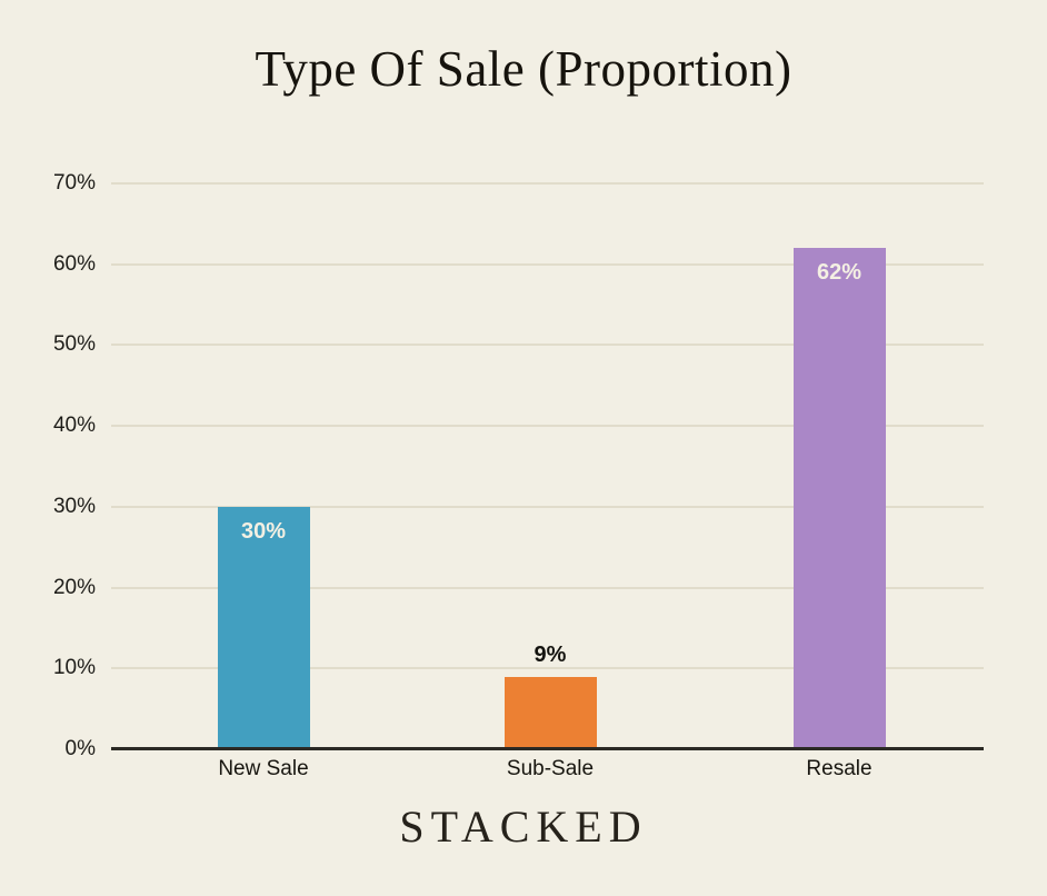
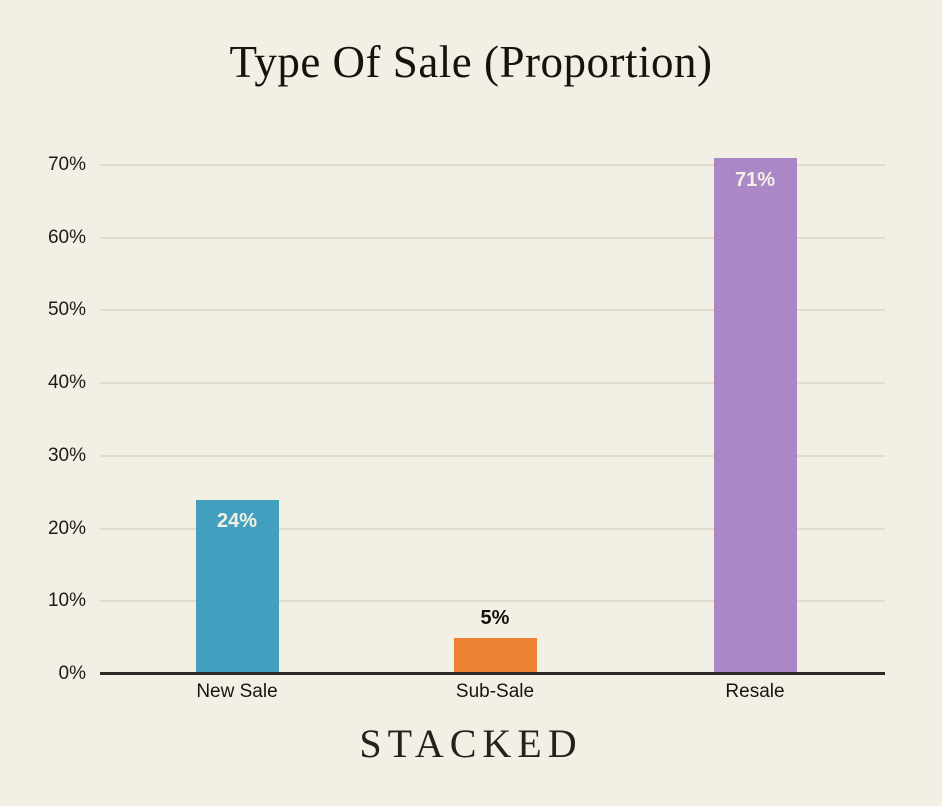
New Sale: 30% -> 24%
Sub-Sale: 9% -> 5%
Resale: 62% -> 71%
